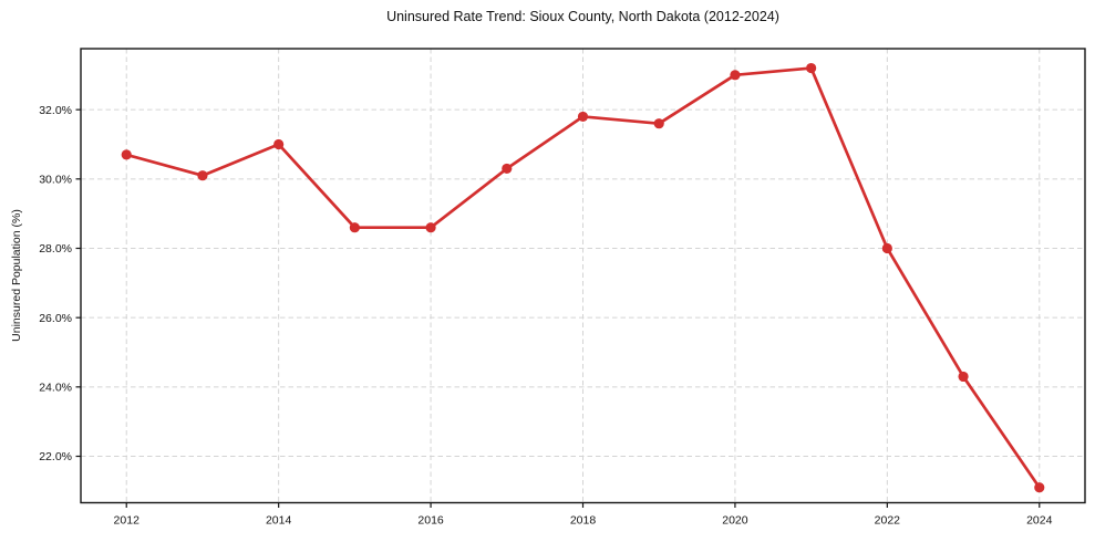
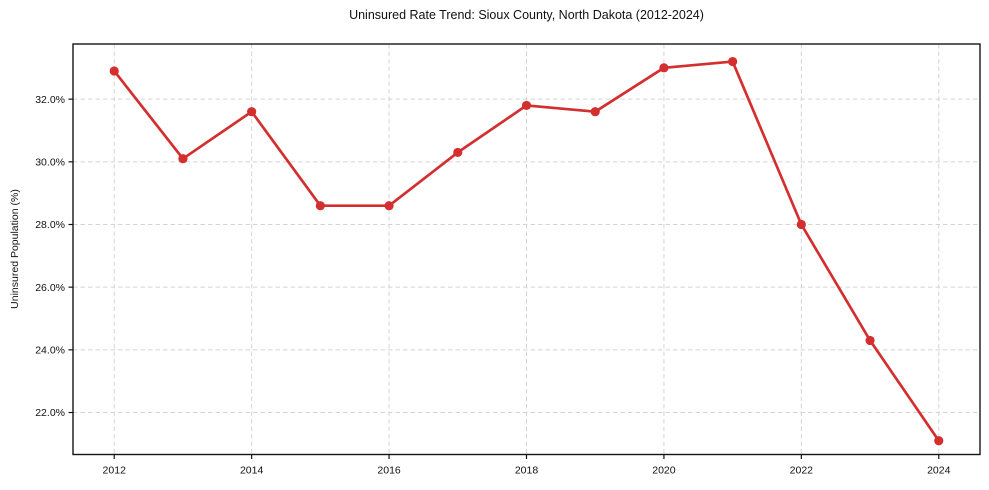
2012: 30.7% -> 32.9%
2014: 31.0% -> 31.6%
